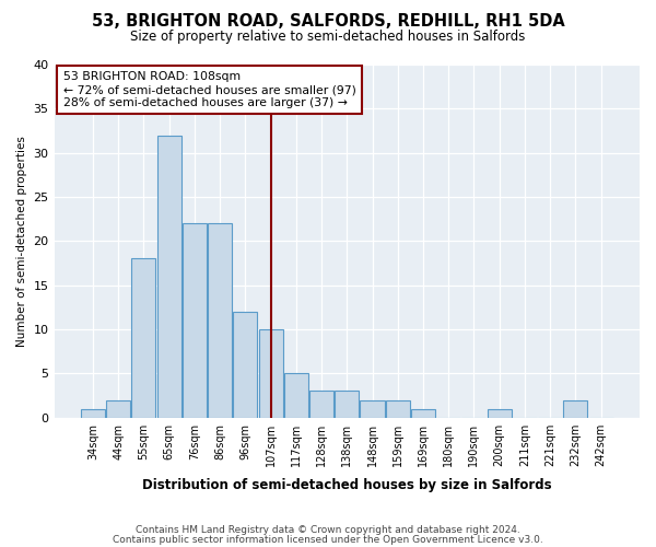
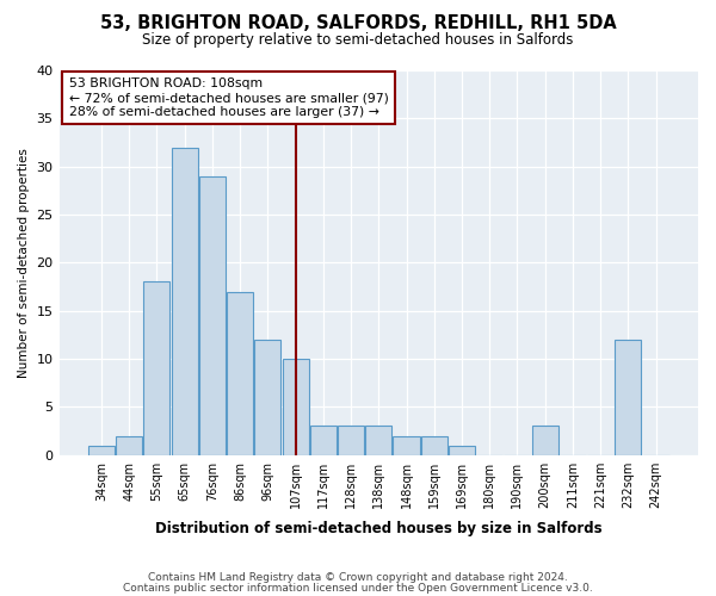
76sqm: 22 -> 29
86sqm: 22 -> 17
117sqm: 5 -> 3
200sqm: 1 -> 3
232sqm: 2 -> 12
